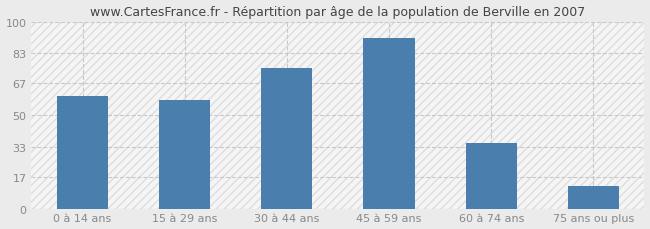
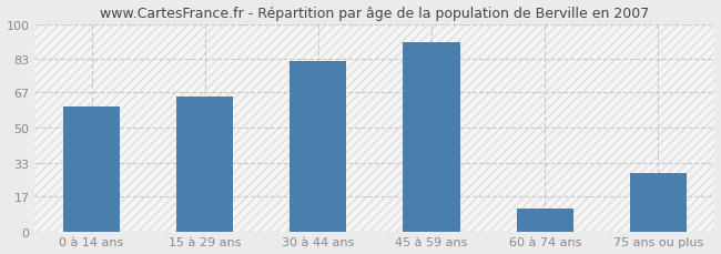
15 à 29 ans: 58 -> 65
30 à 44 ans: 75 -> 82
60 à 74 ans: 35 -> 11
75 ans ou plus: 12 -> 28
